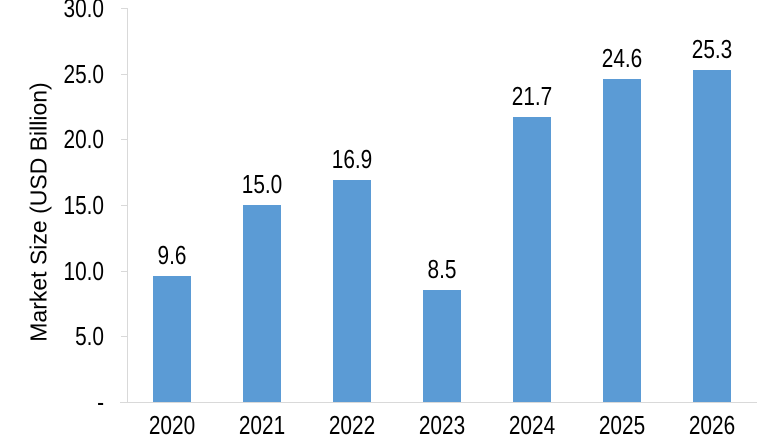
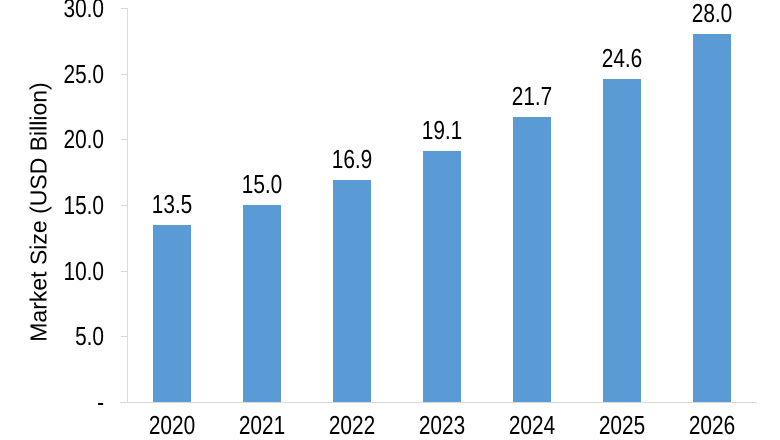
2020: 9.6 -> 13.5
2023: 8.5 -> 19.1
2026: 25.3 -> 28.0
